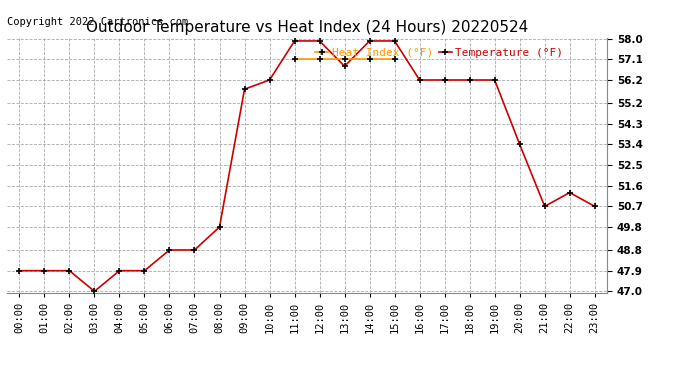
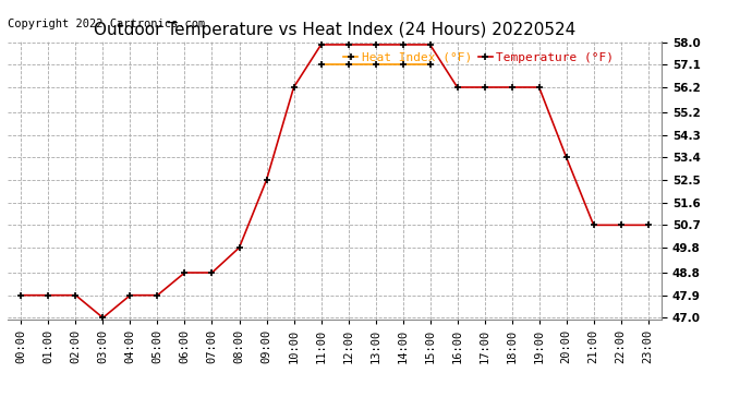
Temperature (°F)/09:00: 55.8 -> 52.5
Temperature (°F)/13:00: 56.8 -> 57.9
Temperature (°F)/22:00: 51.3 -> 50.7
